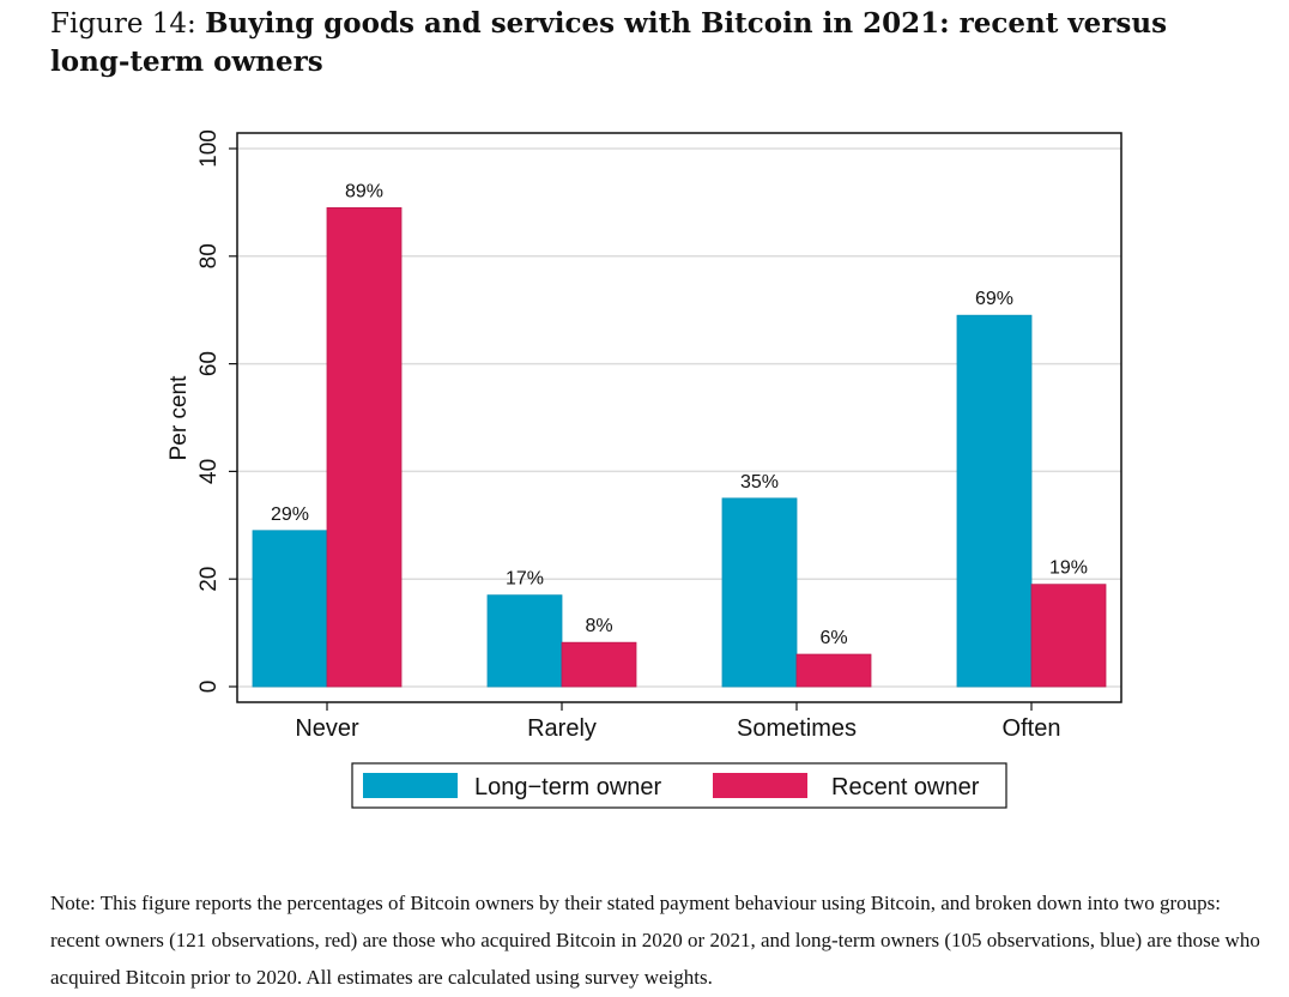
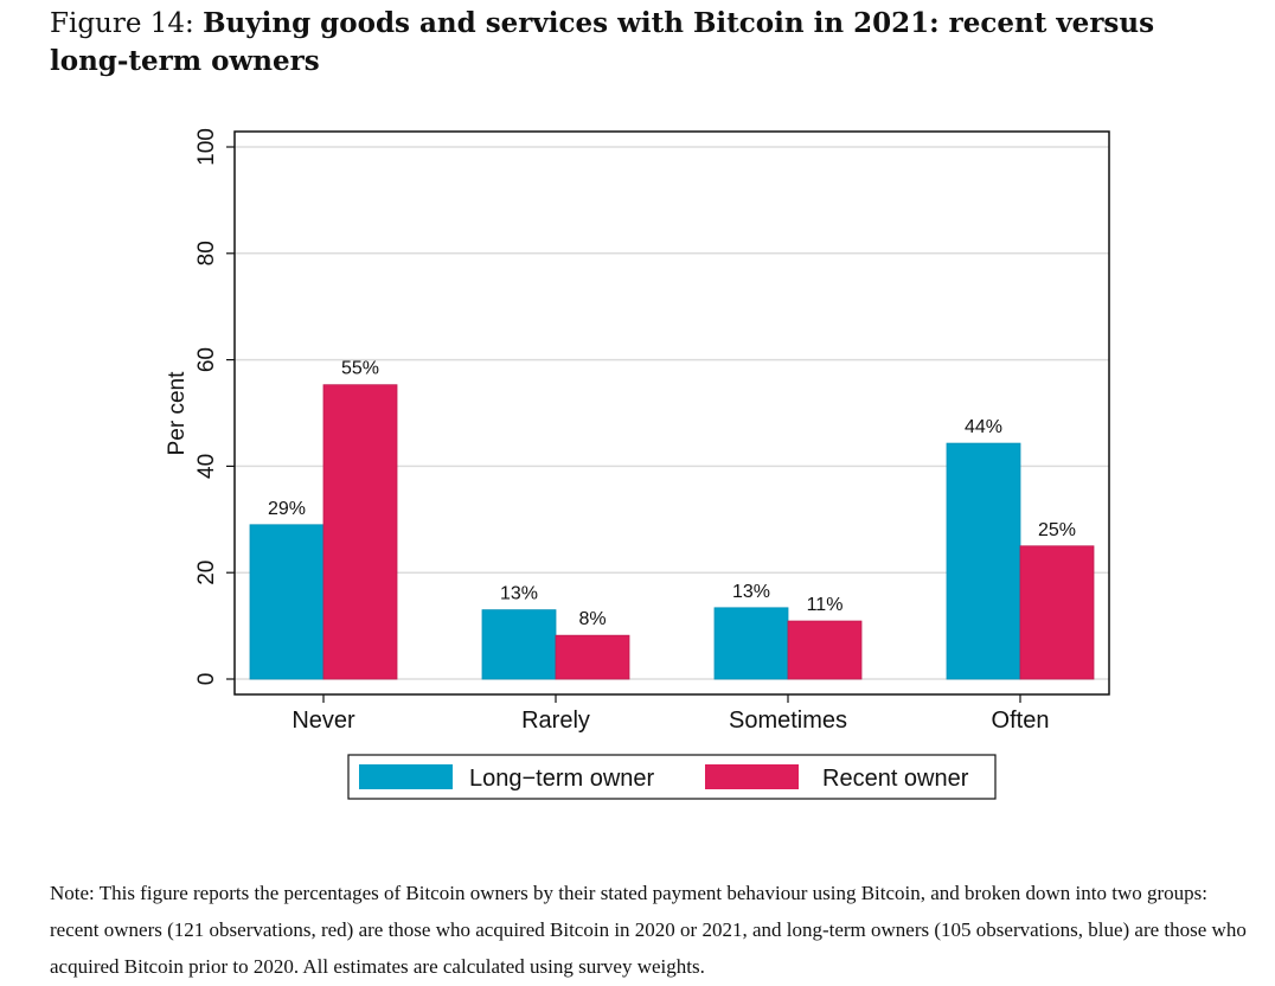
Recent owner/Never: 89% -> 55%
Long−term owner/Rarely: 17% -> 13%
Long−term owner/Sometimes: 35% -> 13%
Recent owner/Sometimes: 6% -> 11%
Long−term owner/Often: 69% -> 44%
Recent owner/Often: 19% -> 25%
